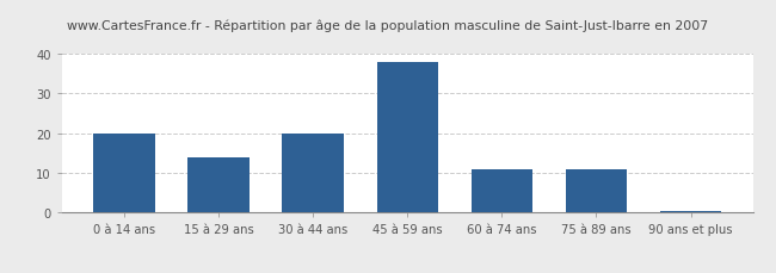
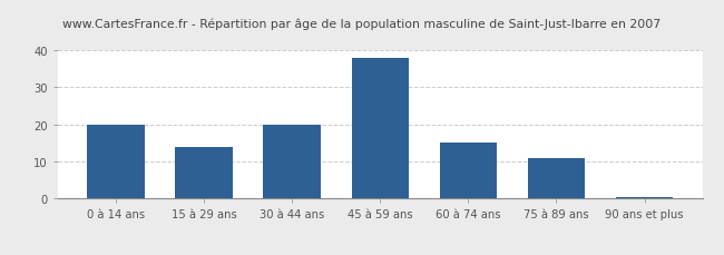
60 à 74 ans: 11.0 -> 15.0
